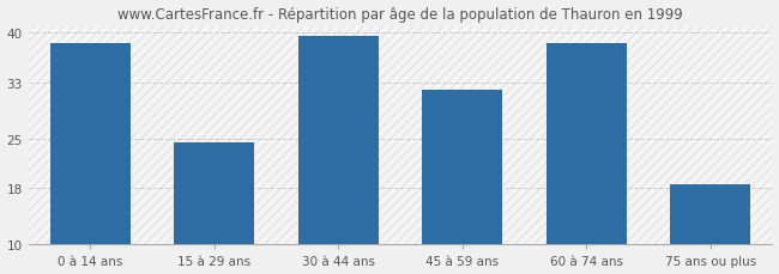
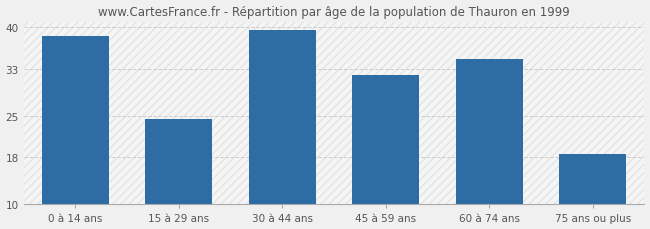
60 à 74 ans: 38.5 -> 34.6
